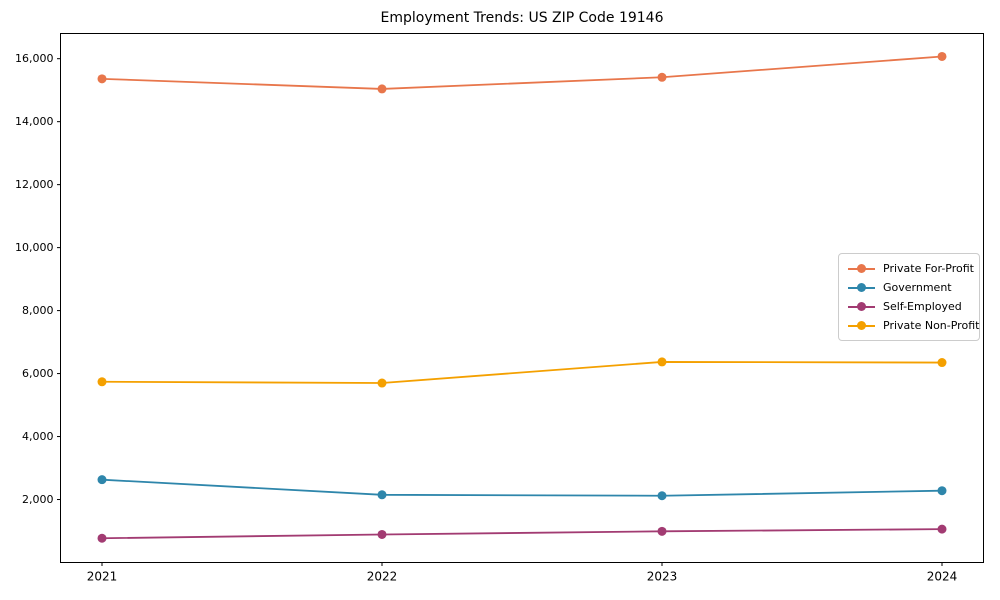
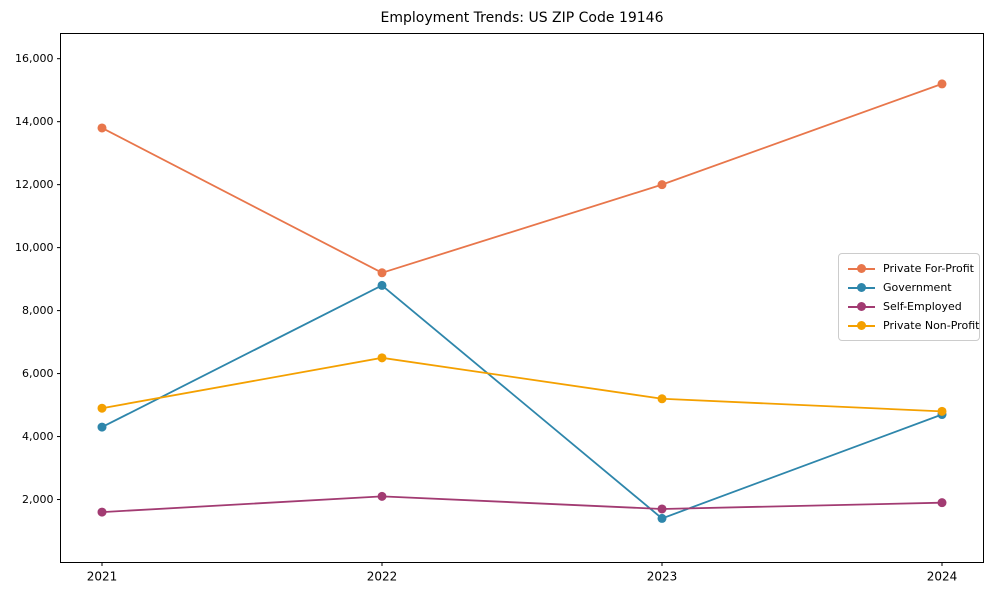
Private For-Profit/2021: 15400 -> 13800
Government/2021: 2600 -> 4300
Self-Employed/2021: 800 -> 1600
Private Non-Profit/2021: 5700 -> 4900
Private For-Profit/2022: 15000 -> 9200
Government/2022: 2200 -> 8800
Self-Employed/2022: 900 -> 2100
Private Non-Profit/2022: 5700 -> 6500
Private For-Profit/2023: 15400 -> 12000
Government/2023: 2100 -> 1400
Self-Employed/2023: 1000 -> 1700
Private Non-Profit/2023: 6400 -> 5200
Private For-Profit/2024: 16100 -> 15200
Government/2024: 2300 -> 4700
Self-Employed/2024: 1100 -> 1900
Private Non-Profit/2024: 6400 -> 4800
